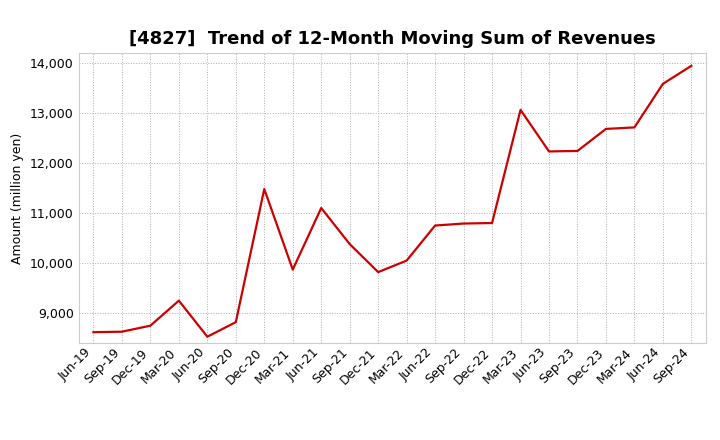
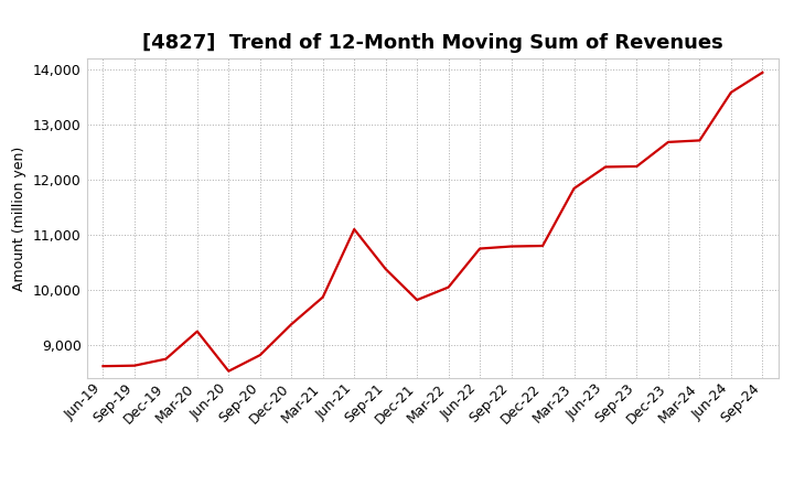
Dec-20: 11,480 -> 9,380
Mar-23: 13,060 -> 11,840
